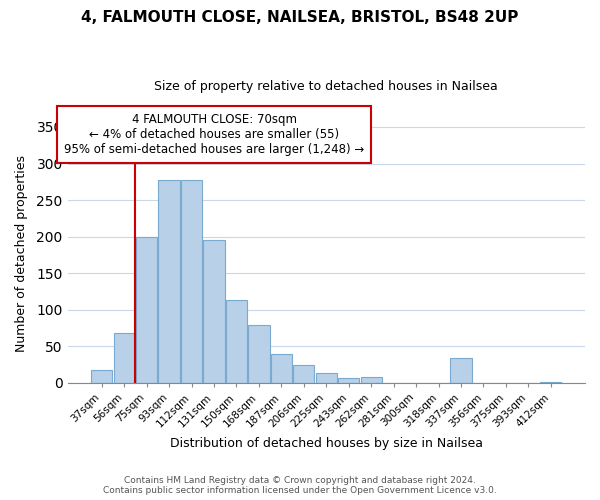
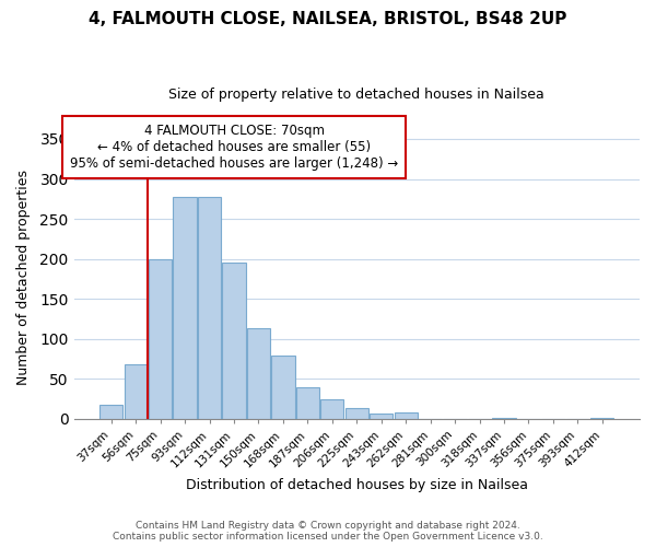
337sqm: 34 -> 1
